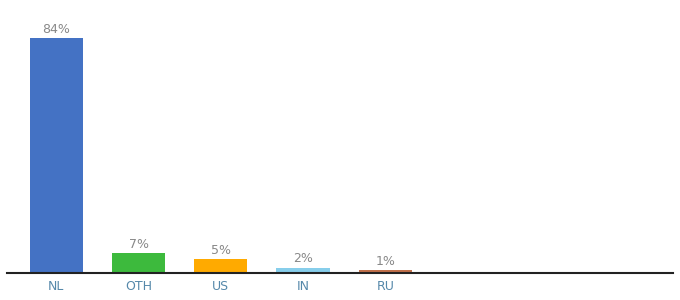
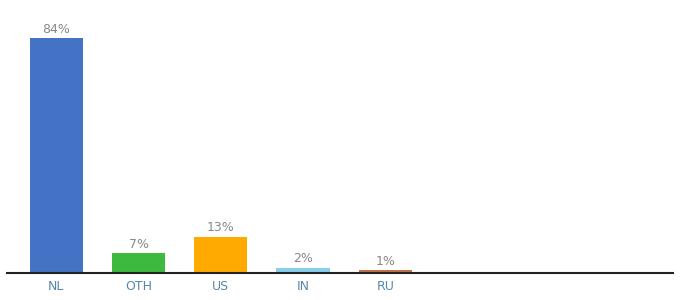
US: 5% -> 13%
